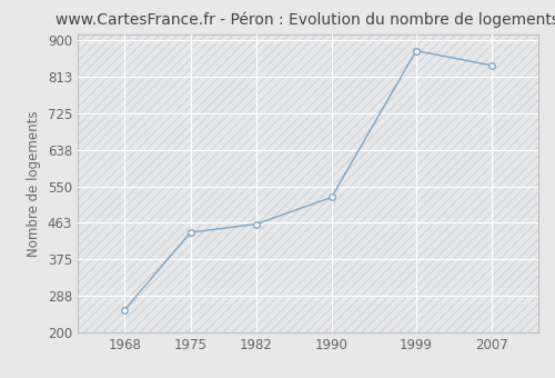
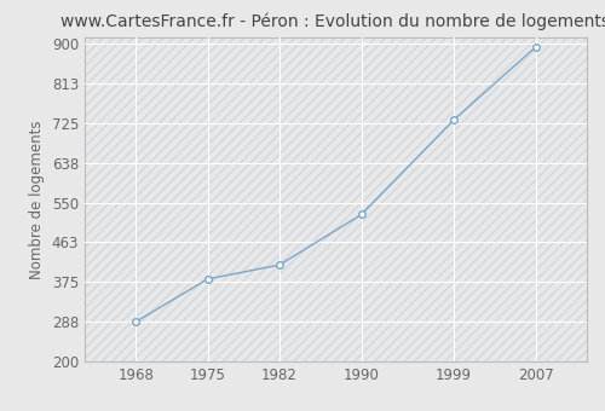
1968: 255 -> 288
1975: 440 -> 382
1982: 460 -> 413
1999: 875 -> 732
2007: 840 -> 893
